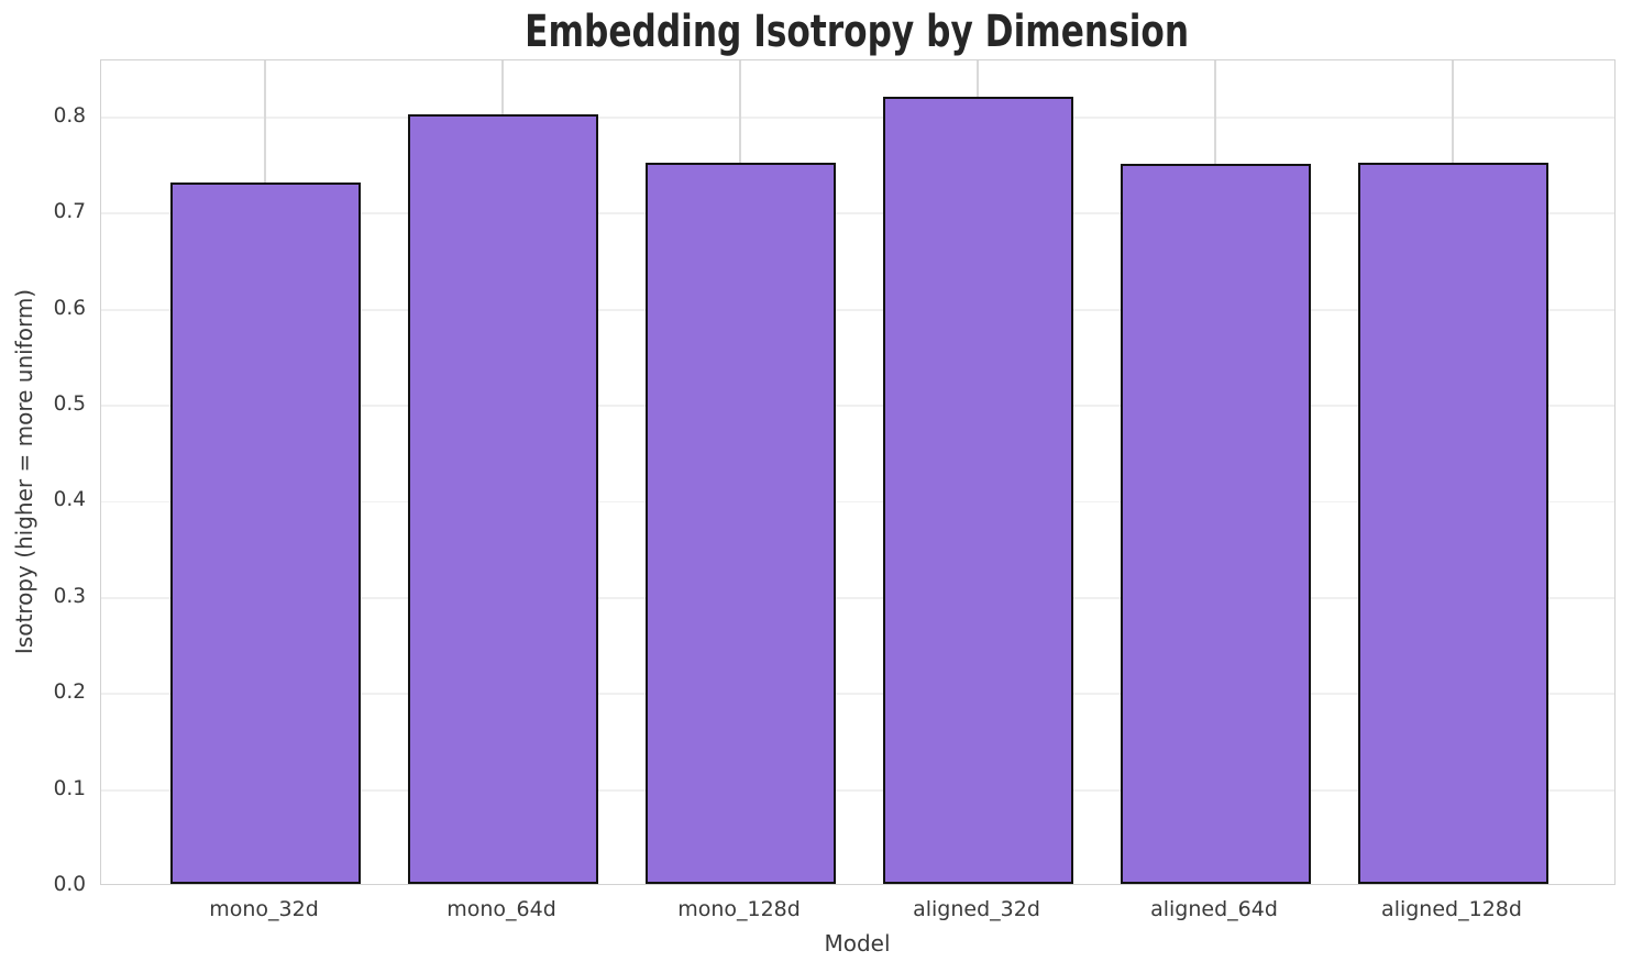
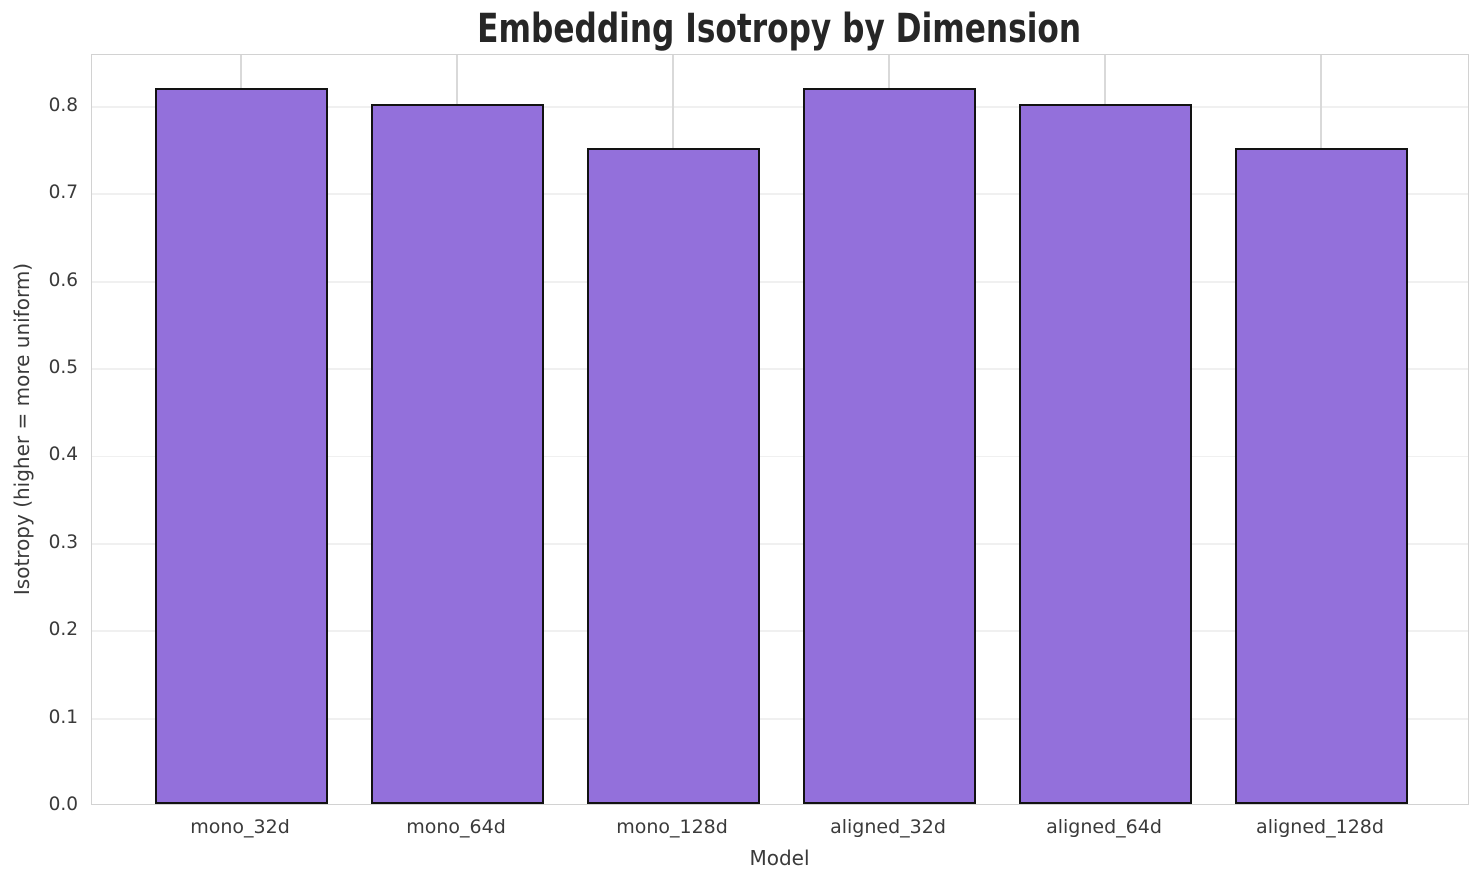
mono_32d: 0.73 -> 0.82
aligned_64d: 0.75 -> 0.80
